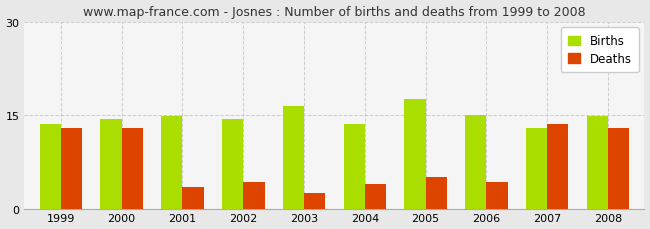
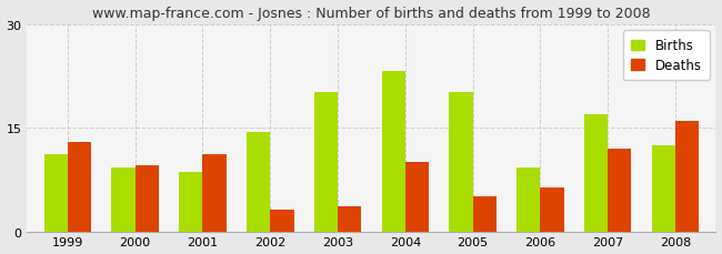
Births/1999: 13.5 -> 11.2
Births/2000: 14.3 -> 9.2
Deaths/2000: 13.0 -> 9.6
Births/2001: 14.8 -> 8.6
Deaths/2001: 3.5 -> 11.2
Deaths/2002: 4.3 -> 3.2
Births/2003: 16.5 -> 20.2
Deaths/2003: 2.5 -> 3.6
Births/2004: 13.5 -> 23.2
Deaths/2004: 4.0 -> 10.0
Births/2005: 17.5 -> 20.2
Births/2006: 15.0 -> 9.2
Deaths/2006: 4.3 -> 6.4
Births/2007: 13.0 -> 17.0
Deaths/2007: 13.5 -> 12.0
Births/2008: 14.8 -> 12.4
Deaths/2008: 13.0 -> 16.0
